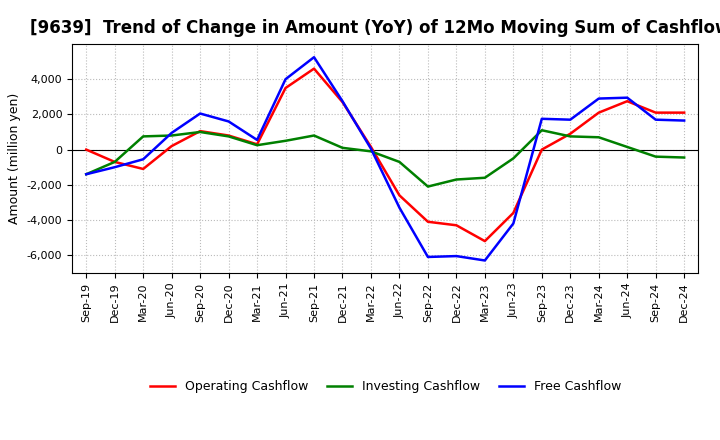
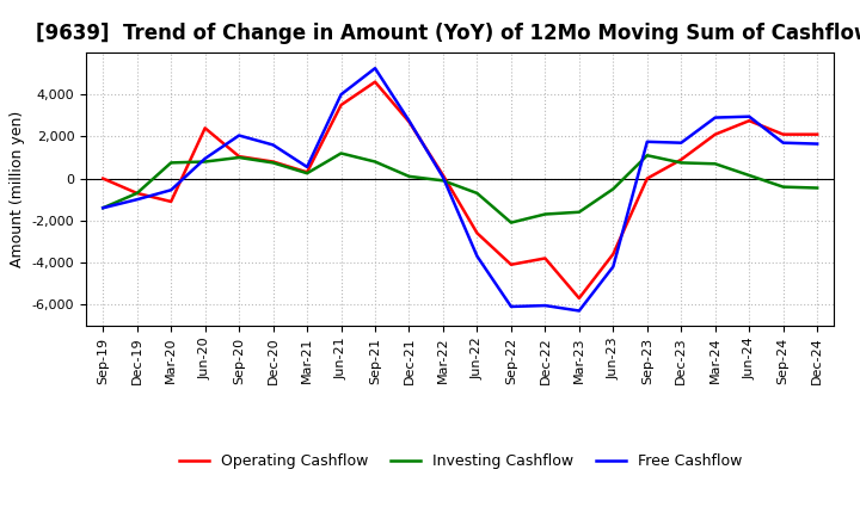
Operating Cashflow/Jun-20: 200 -> 2,400
Investing Cashflow/Jun-21: 500 -> 1,200
Free Cashflow/Jun-22: -3,300 -> -3,700
Operating Cashflow/Dec-22: -4,300 -> -3,800
Operating Cashflow/Mar-23: -5,200 -> -5,700
